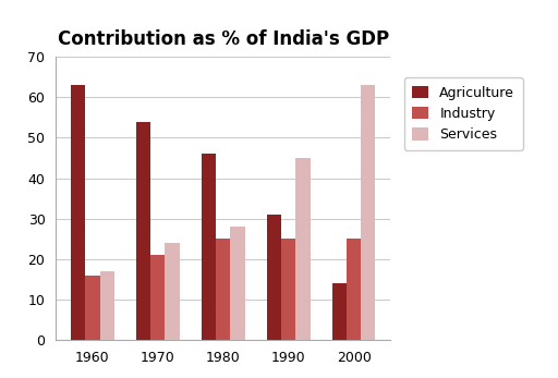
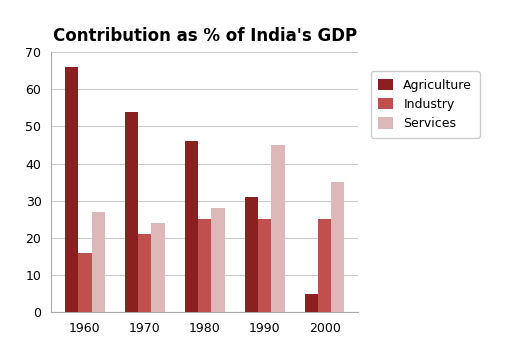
Agriculture/1960: 63 -> 66
Services/1960: 17 -> 27
Agriculture/2000: 14 -> 5
Services/2000: 63 -> 35
